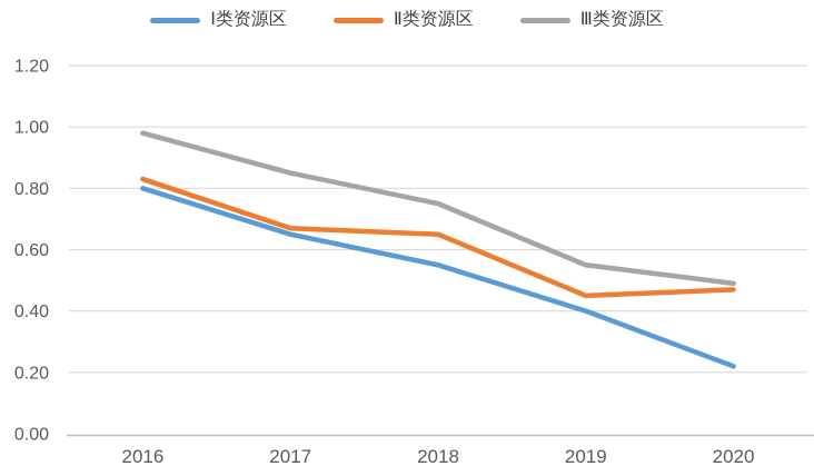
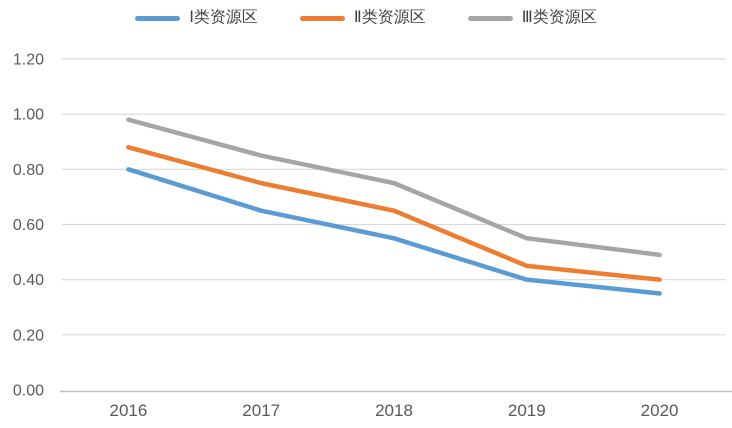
Ⅱ类资源区/2016: 0.83 -> 0.88
Ⅱ类资源区/2017: 0.67 -> 0.75
Ⅰ类资源区/2020: 0.22 -> 0.35
Ⅱ类资源区/2020: 0.47 -> 0.40
